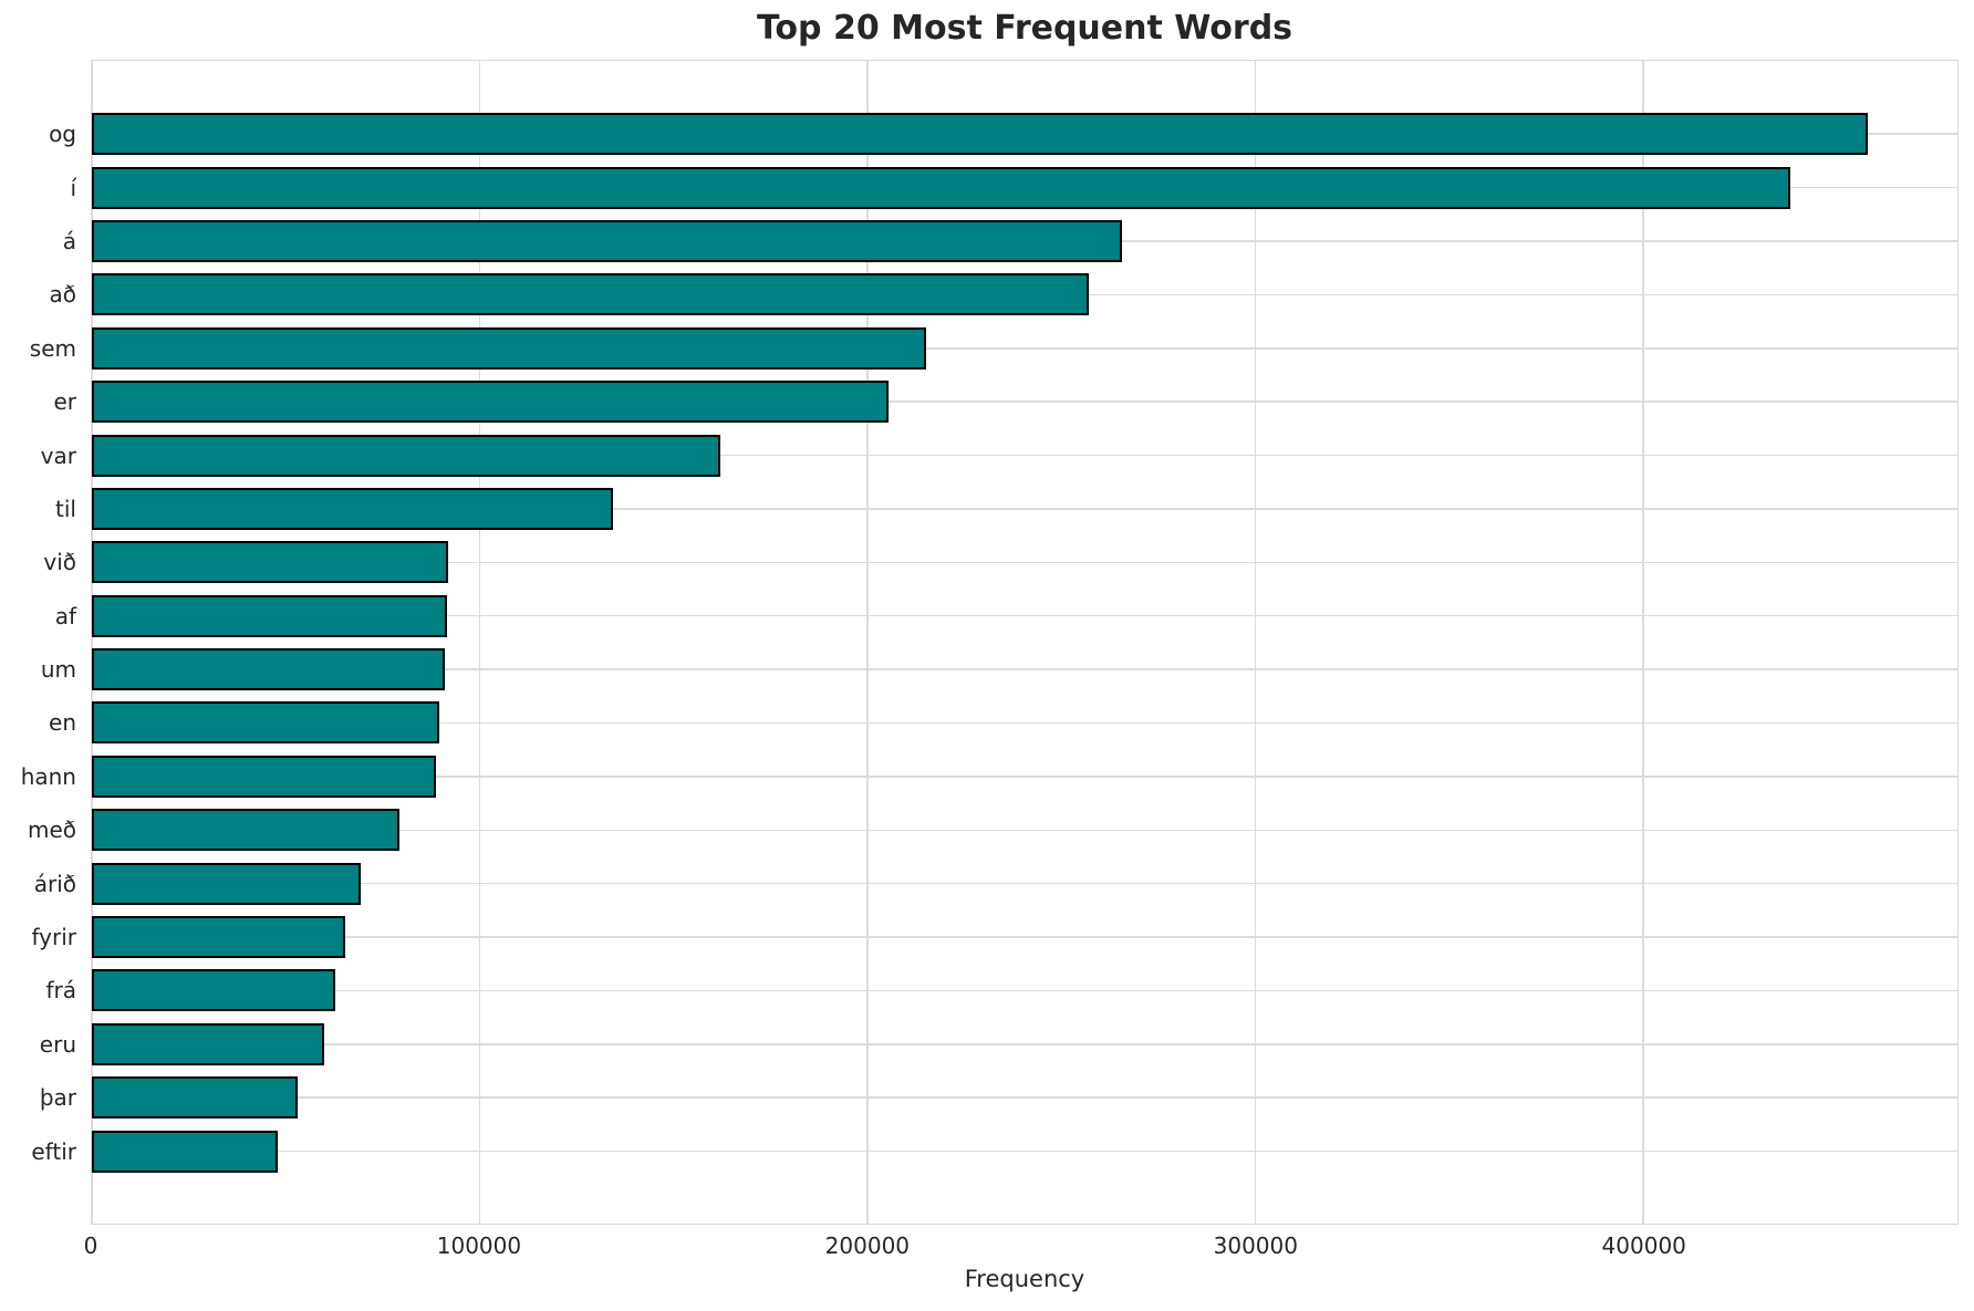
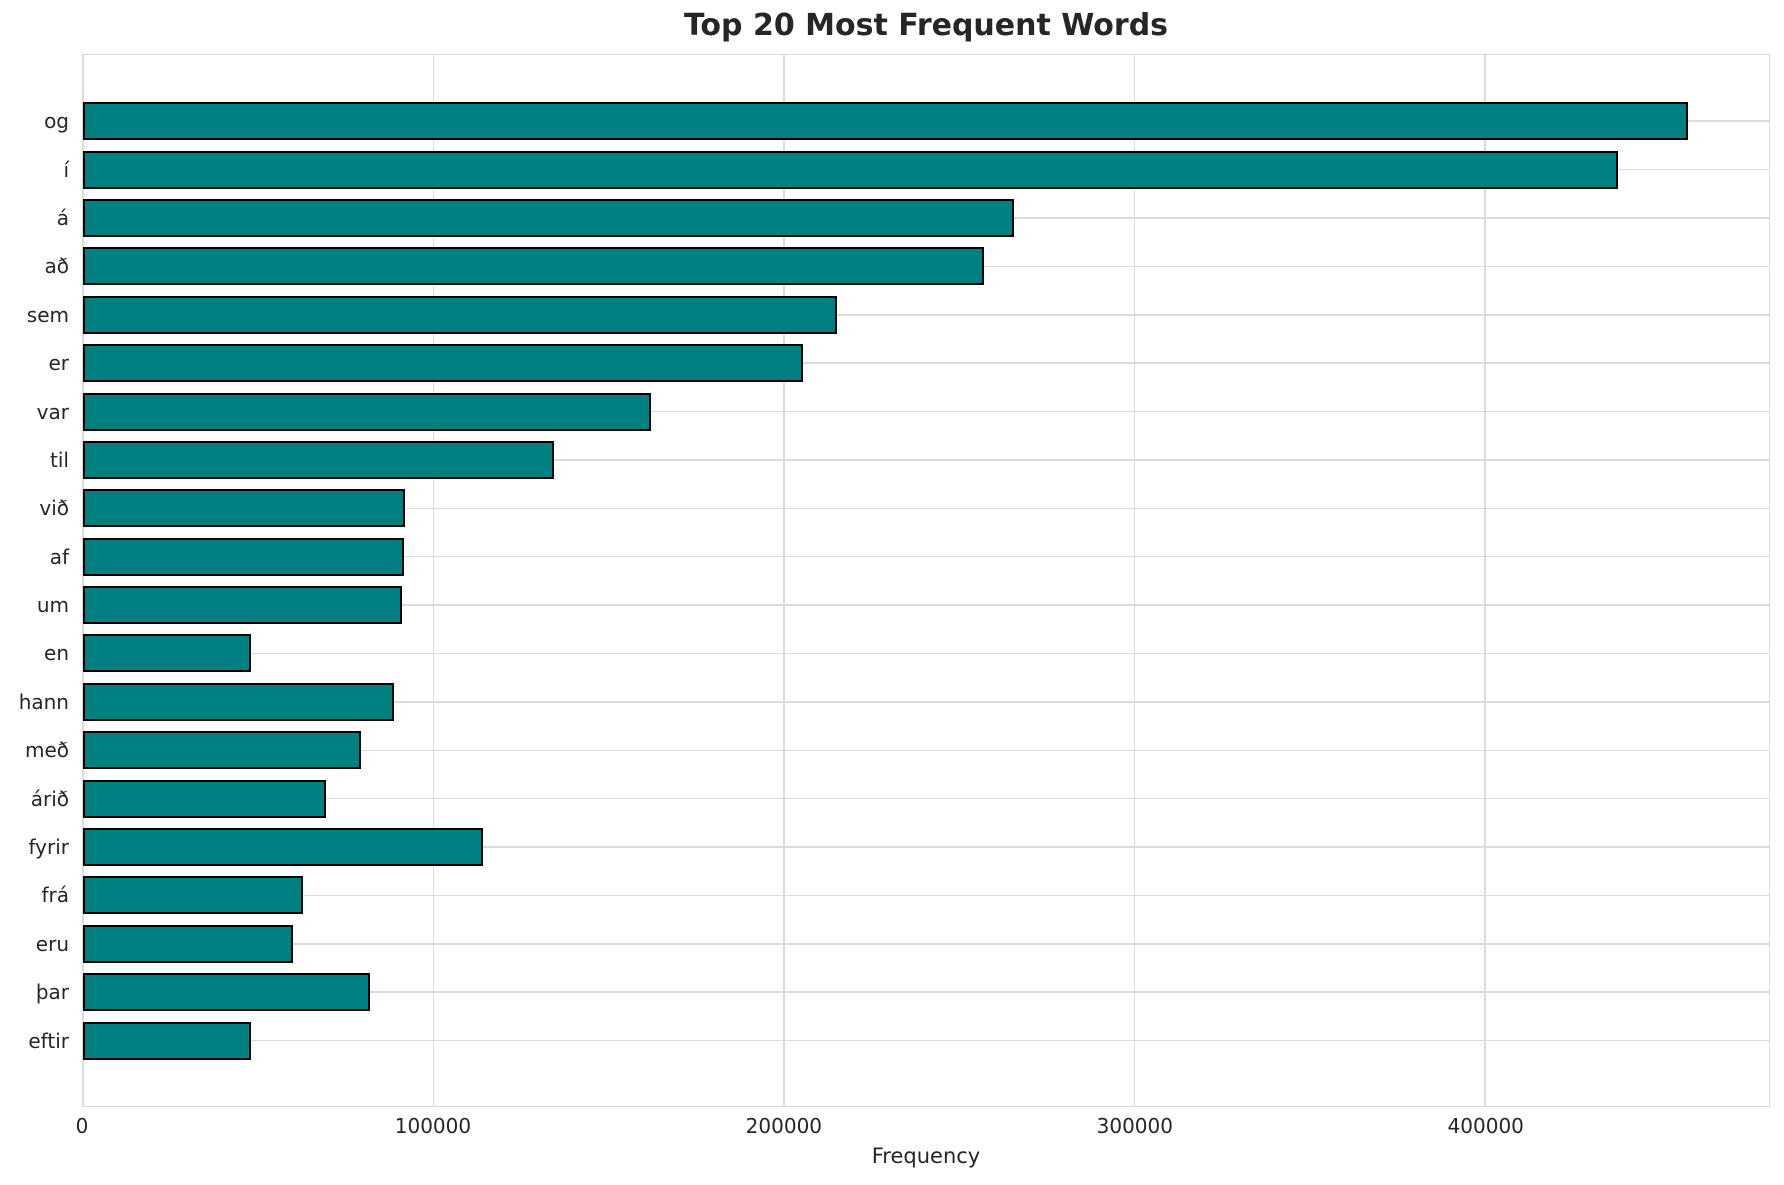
en: 90000 -> 48000
fyrir: 65000 -> 114000
þar: 53000 -> 82000
